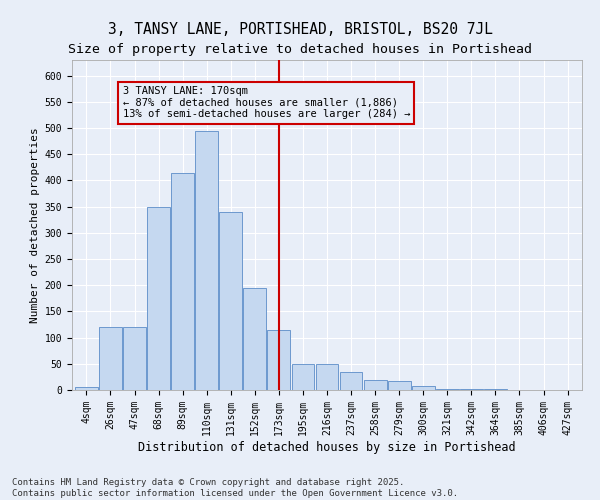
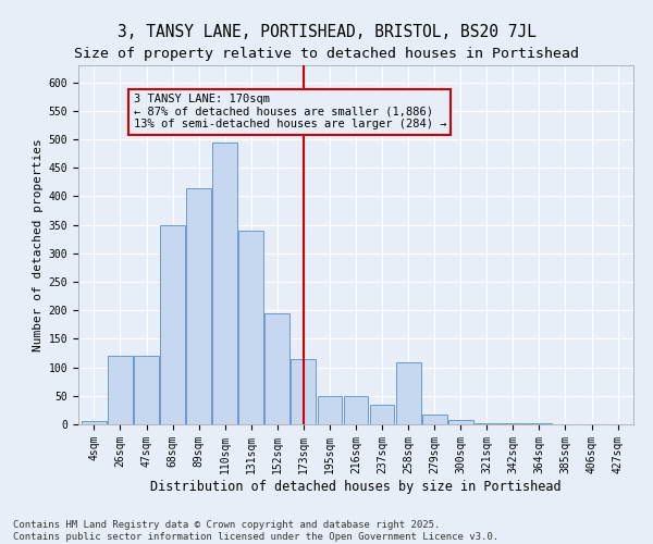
258sqm: 20 -> 108
